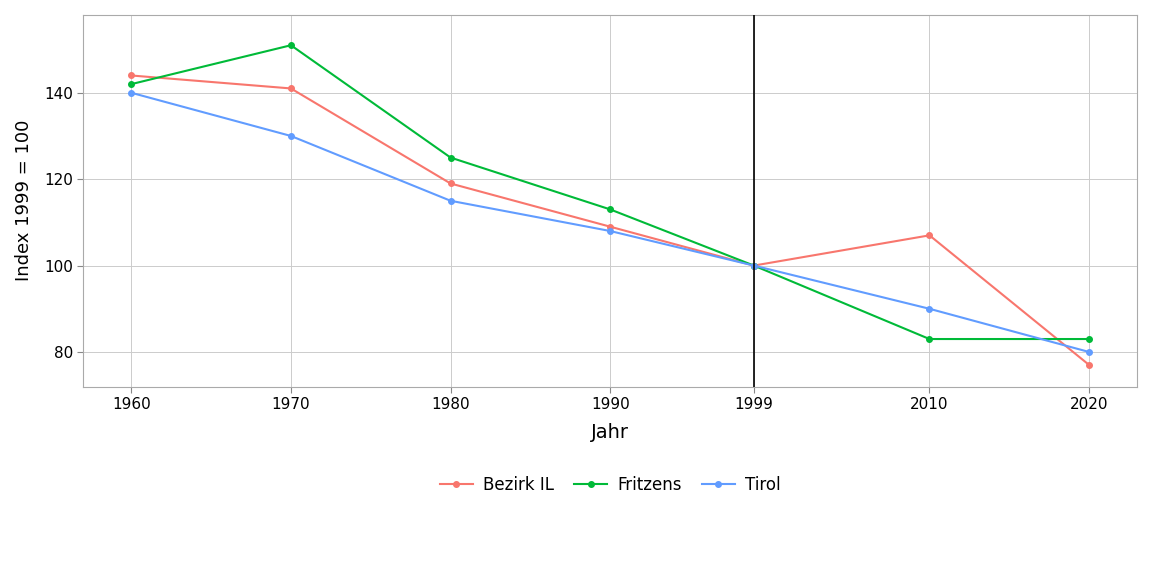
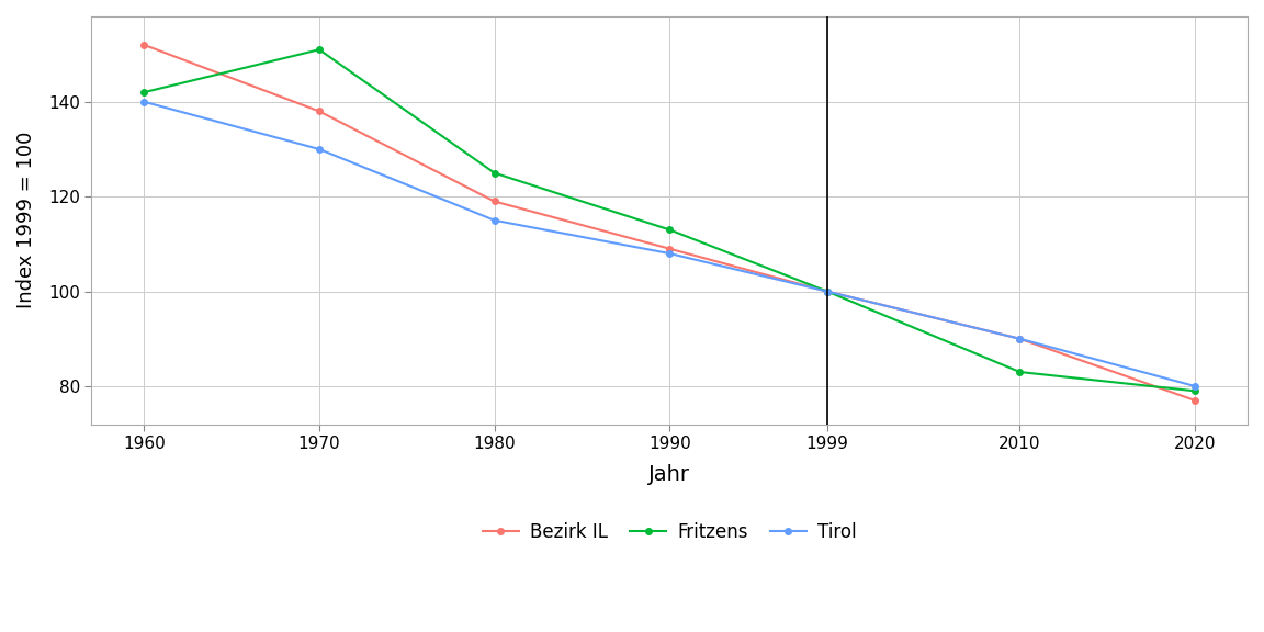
Bezirk IL/1960: 144 -> 152
Bezirk IL/1970: 141 -> 138
Bezirk IL/2010: 107 -> 90
Fritzens/2020: 83 -> 79
